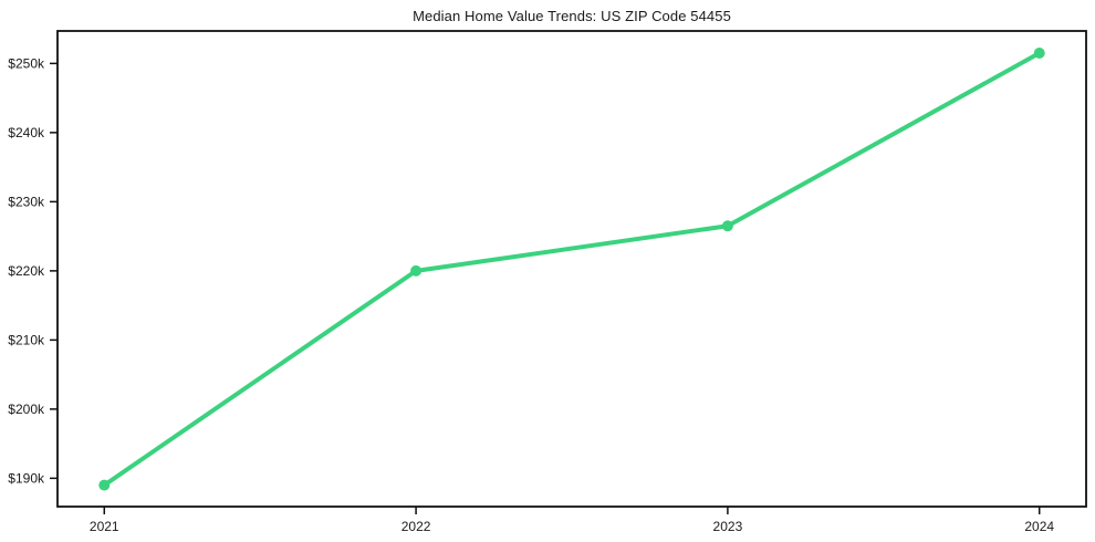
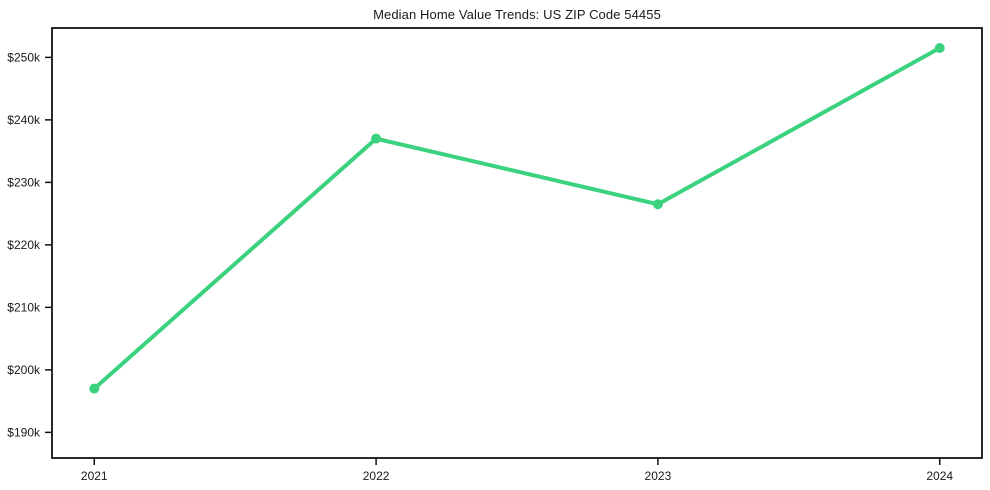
2021: $189k -> $197k
2022: $220k -> $237k
